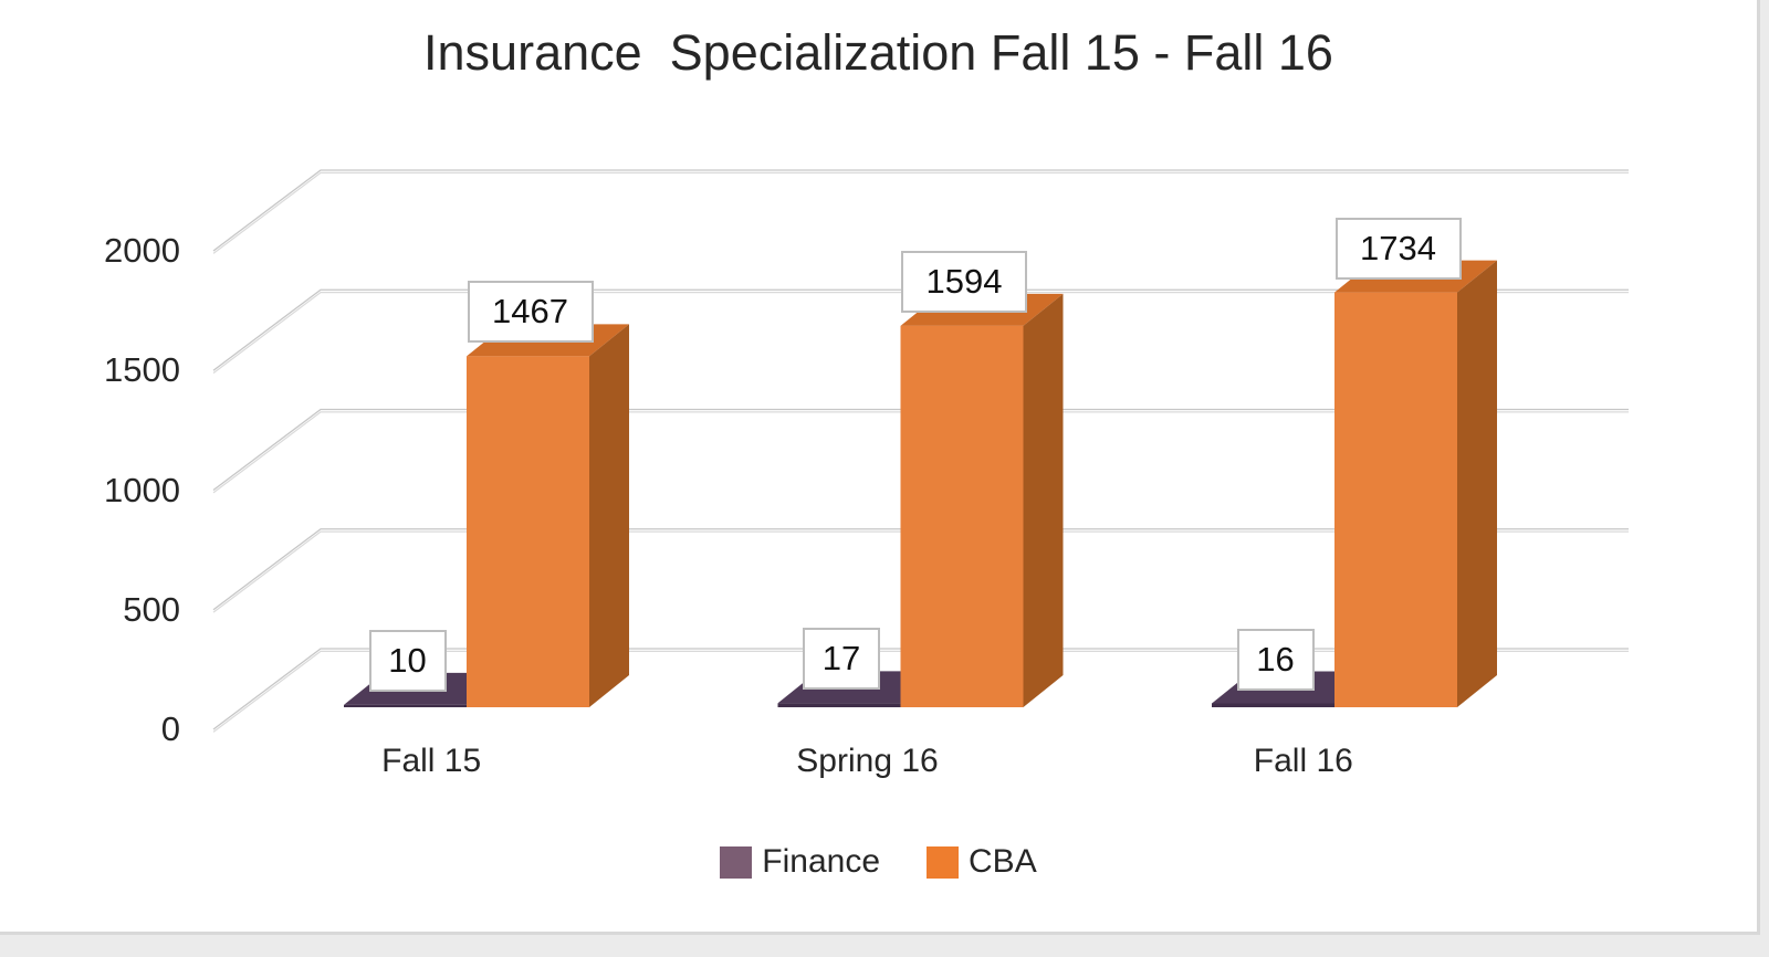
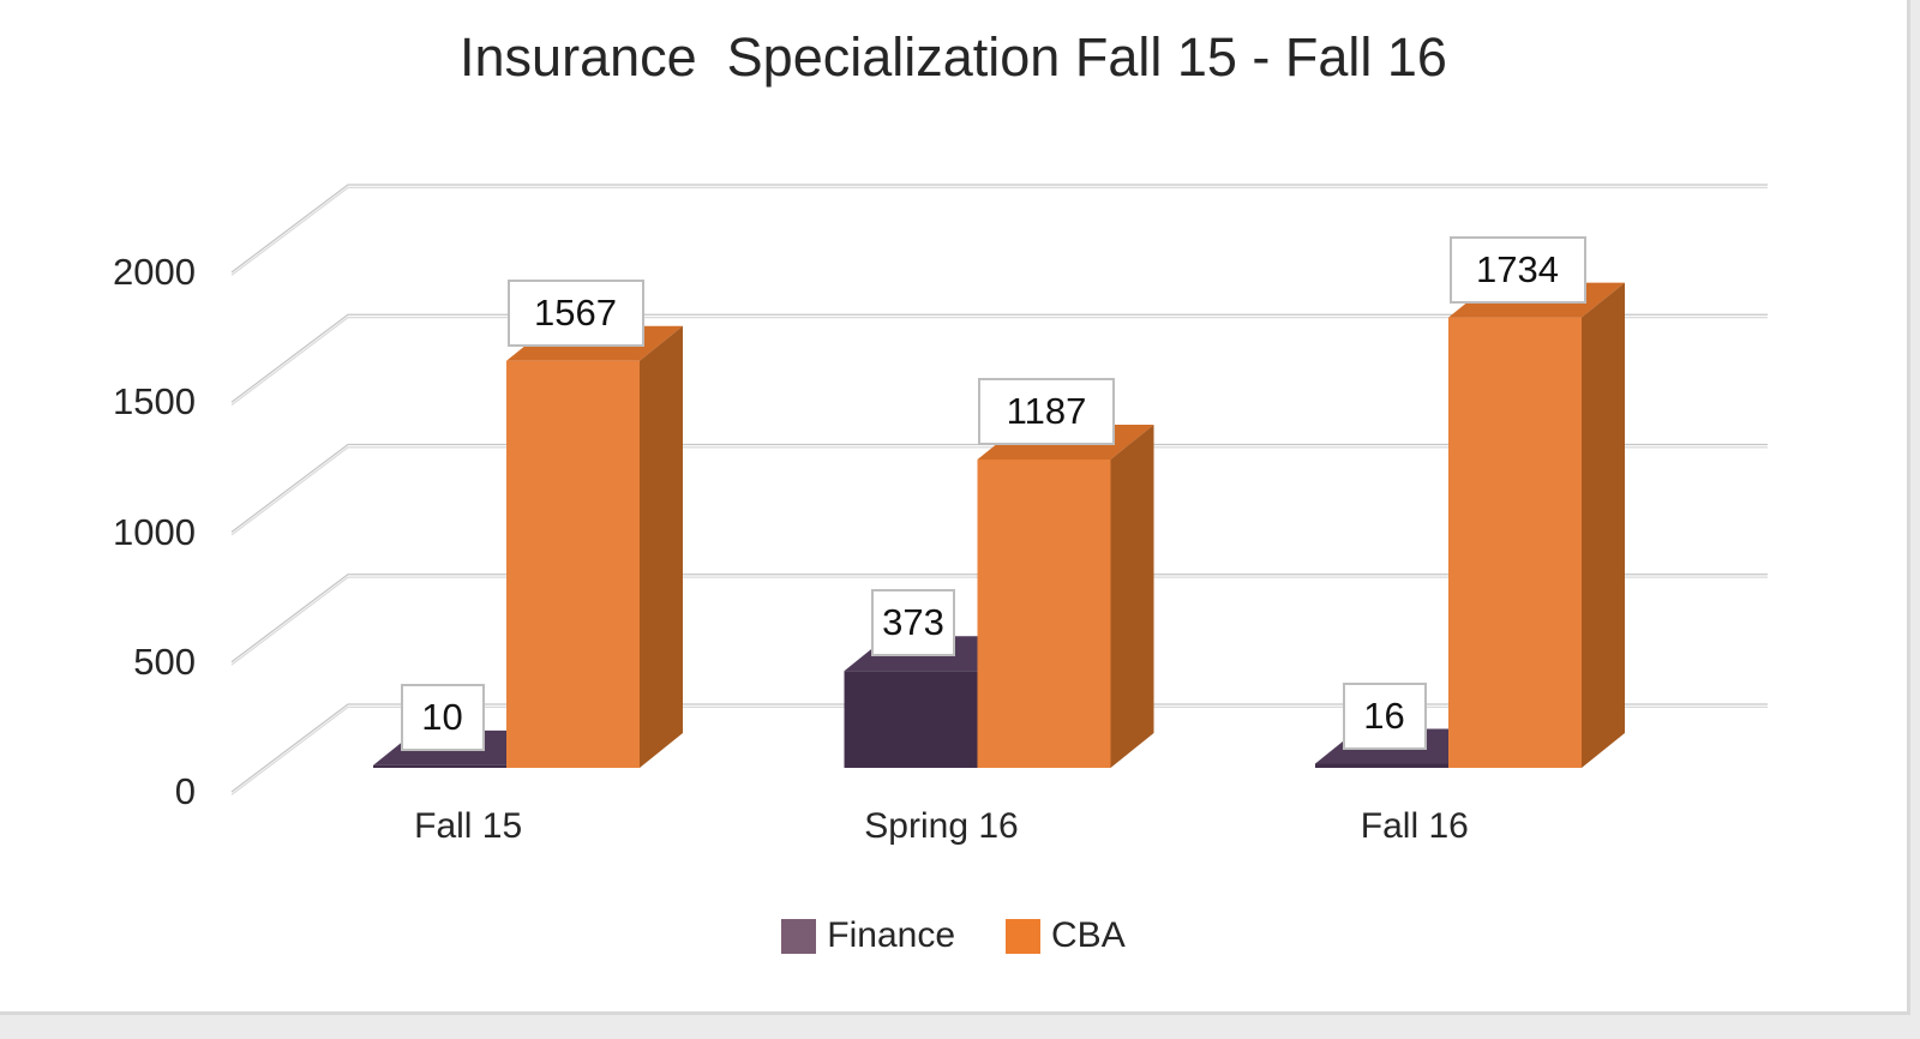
CBA/Fall 15: 1467 -> 1567
Finance/Spring 16: 17 -> 373
CBA/Spring 16: 1594 -> 1187
